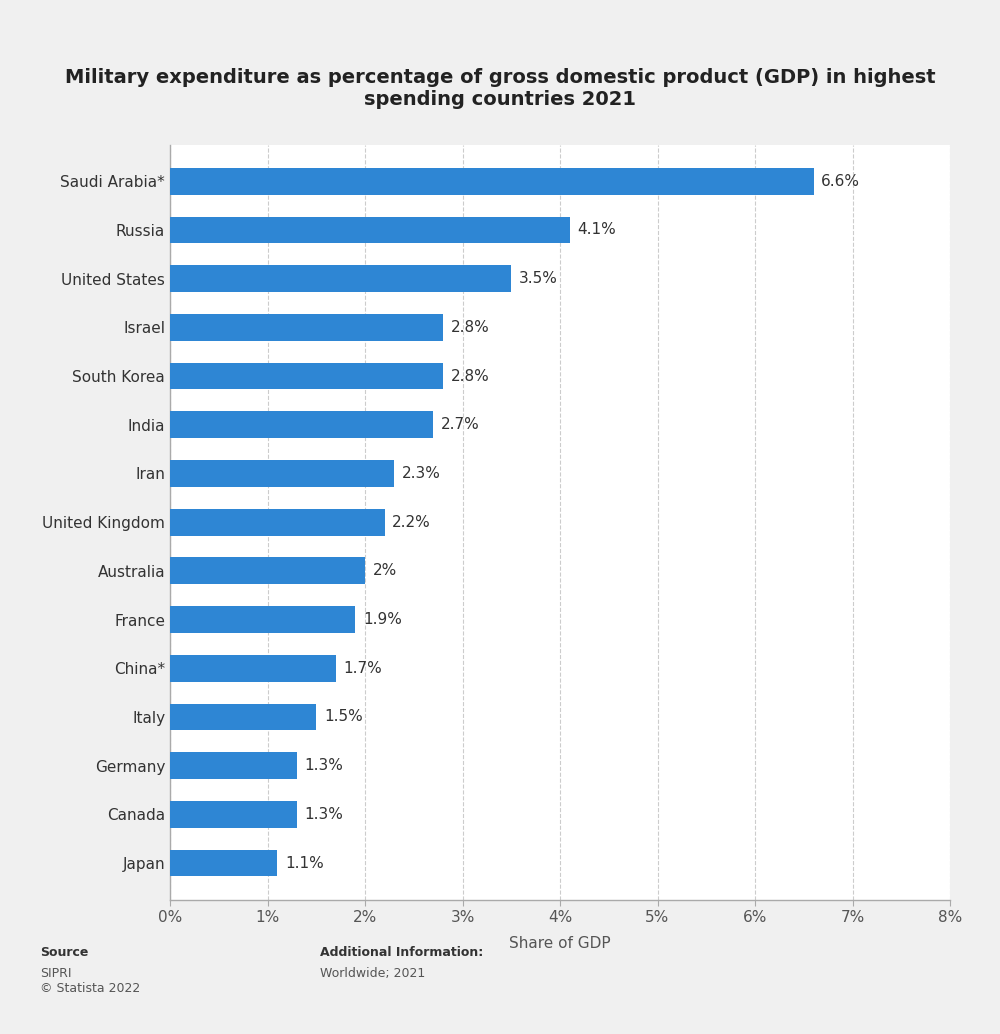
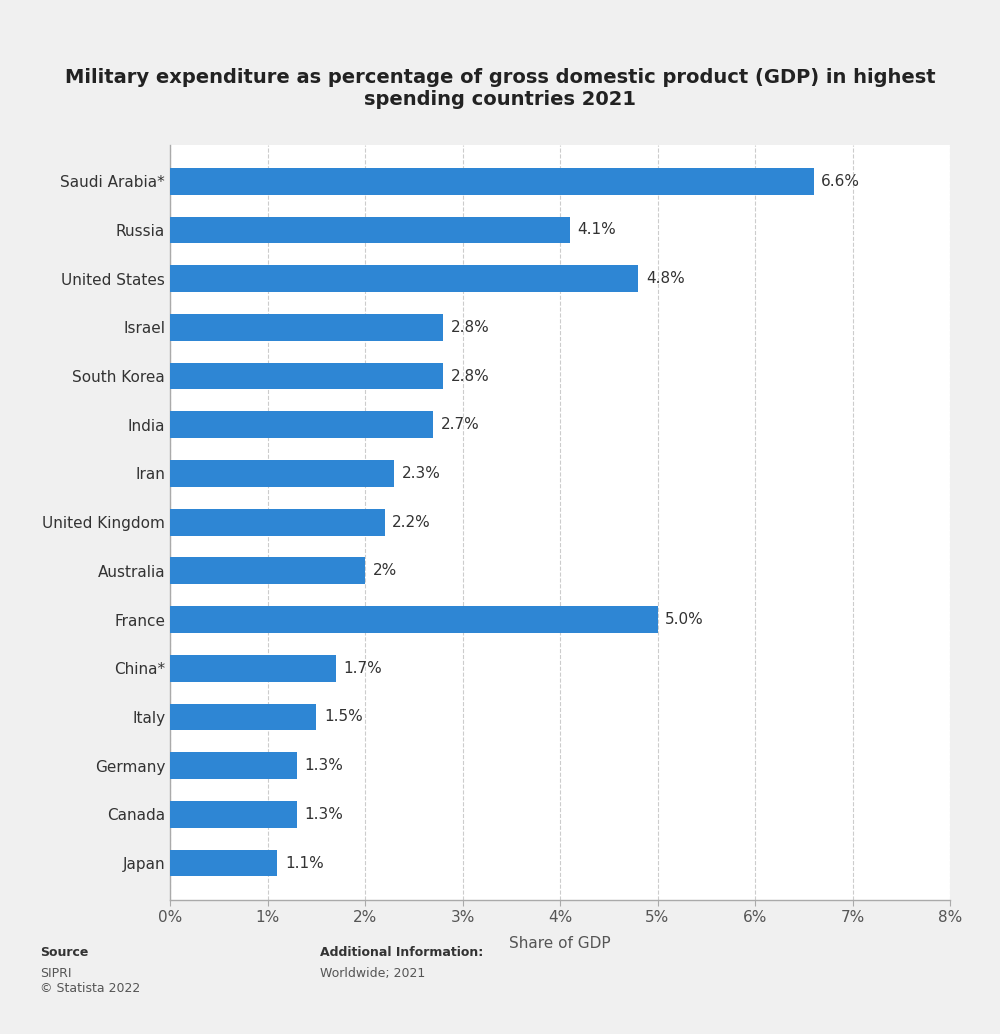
United States: 3.5% -> 4.8%
France: 1.9% -> 5.0%
